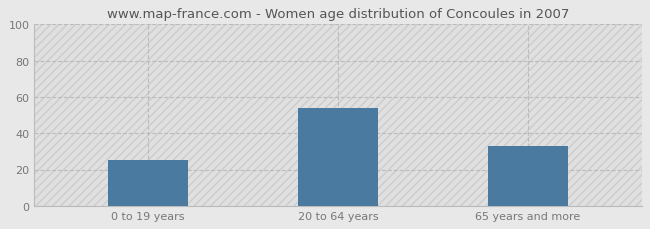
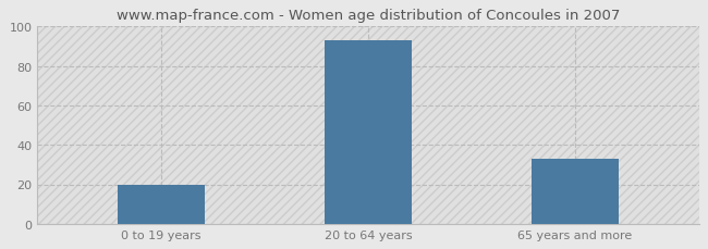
0 to 19 years: 25 -> 20
20 to 64 years: 54 -> 93
